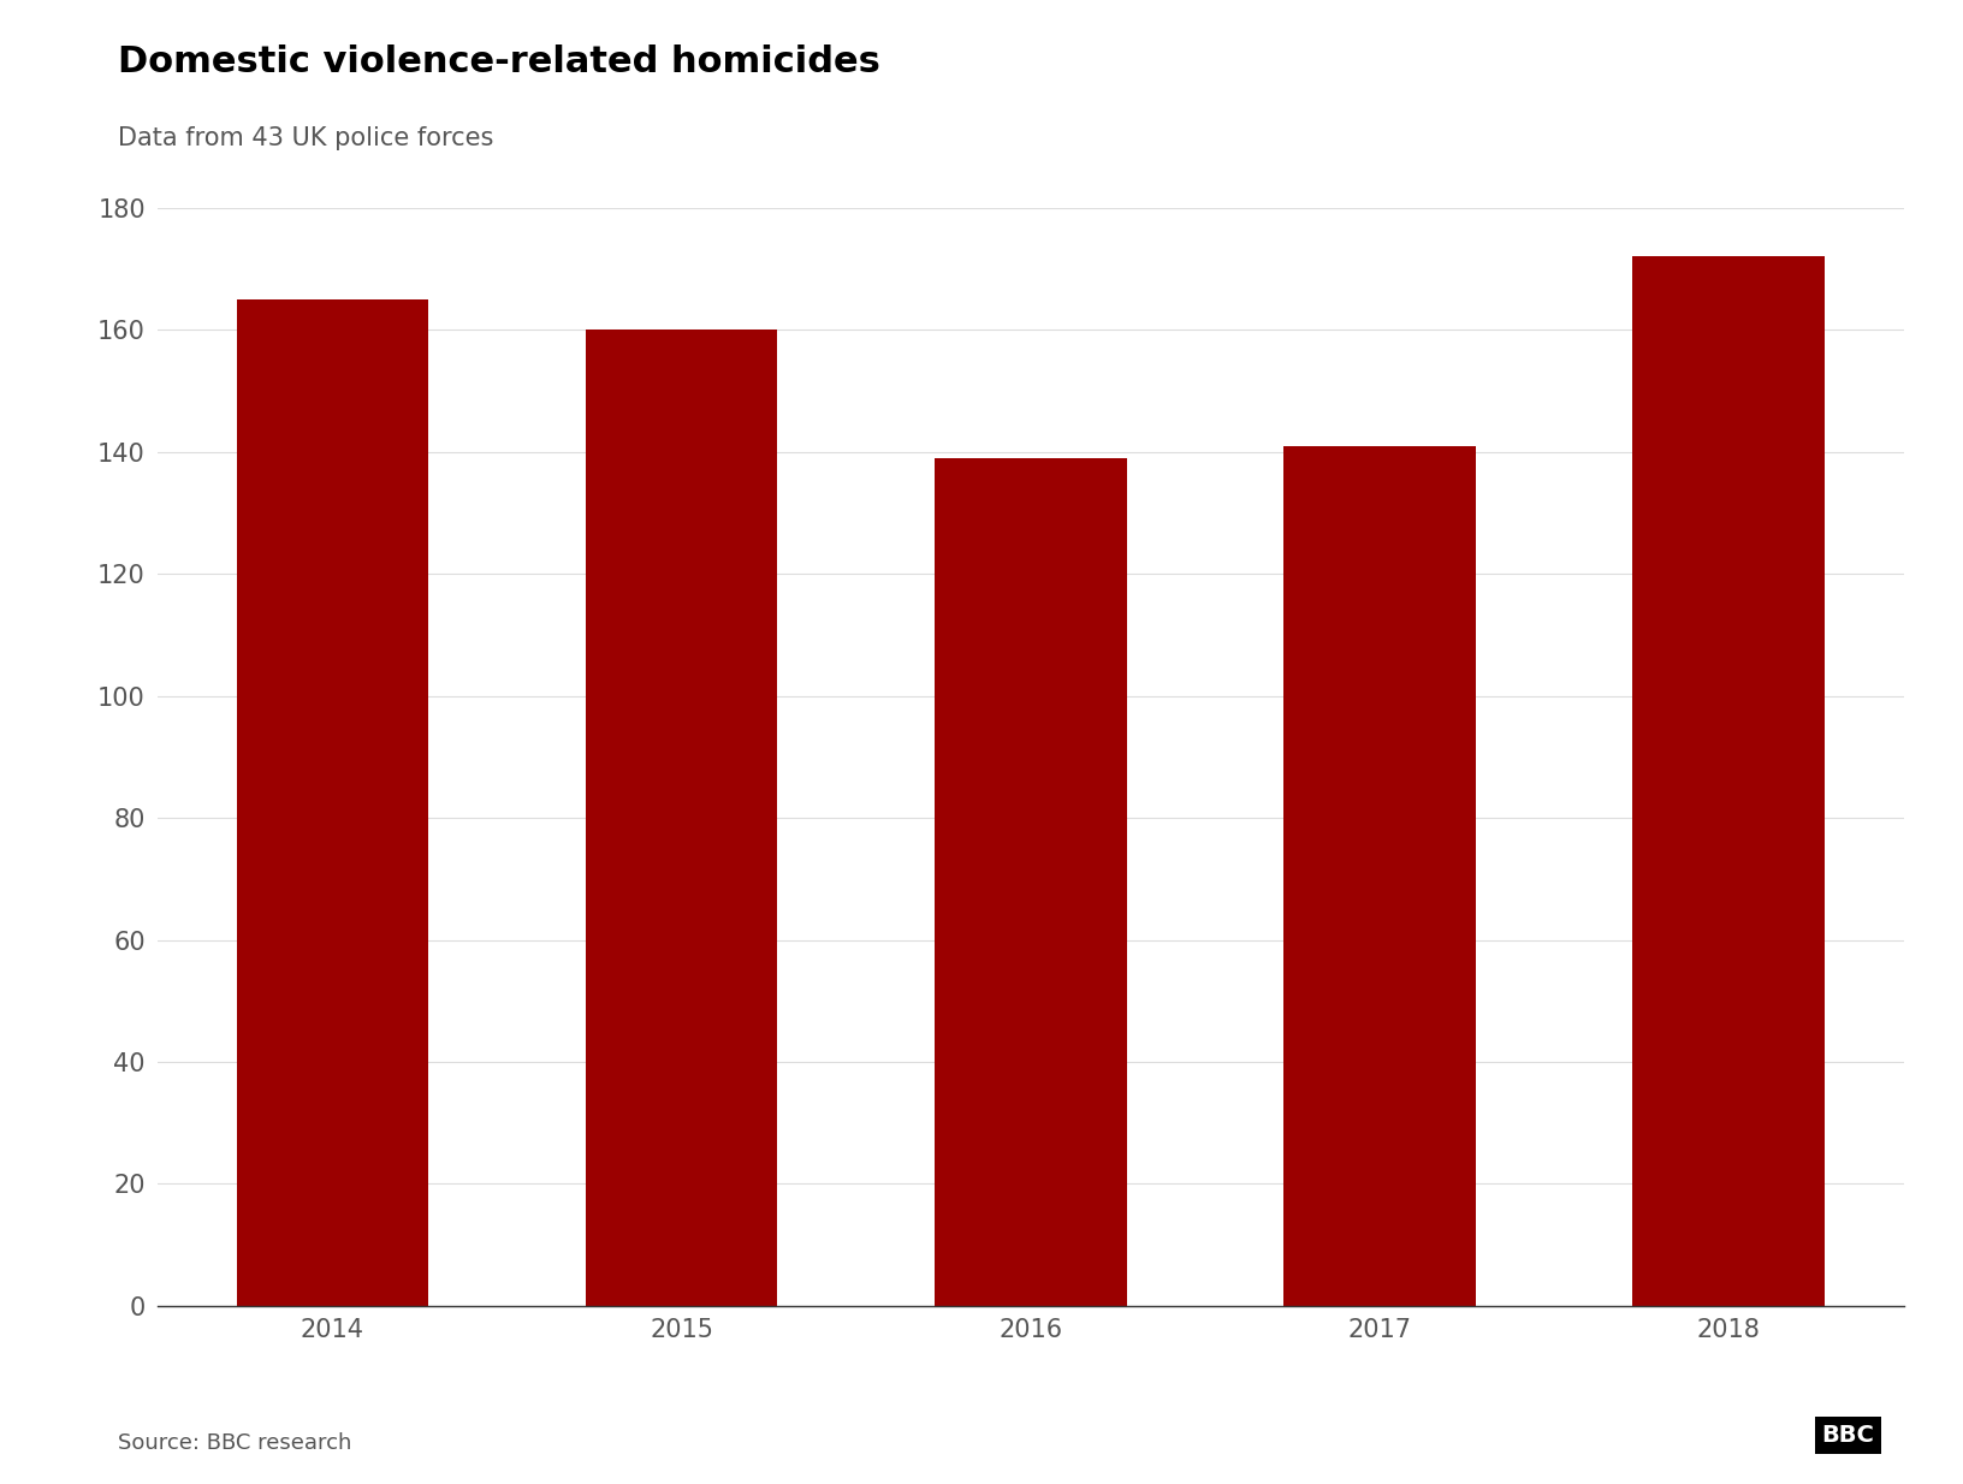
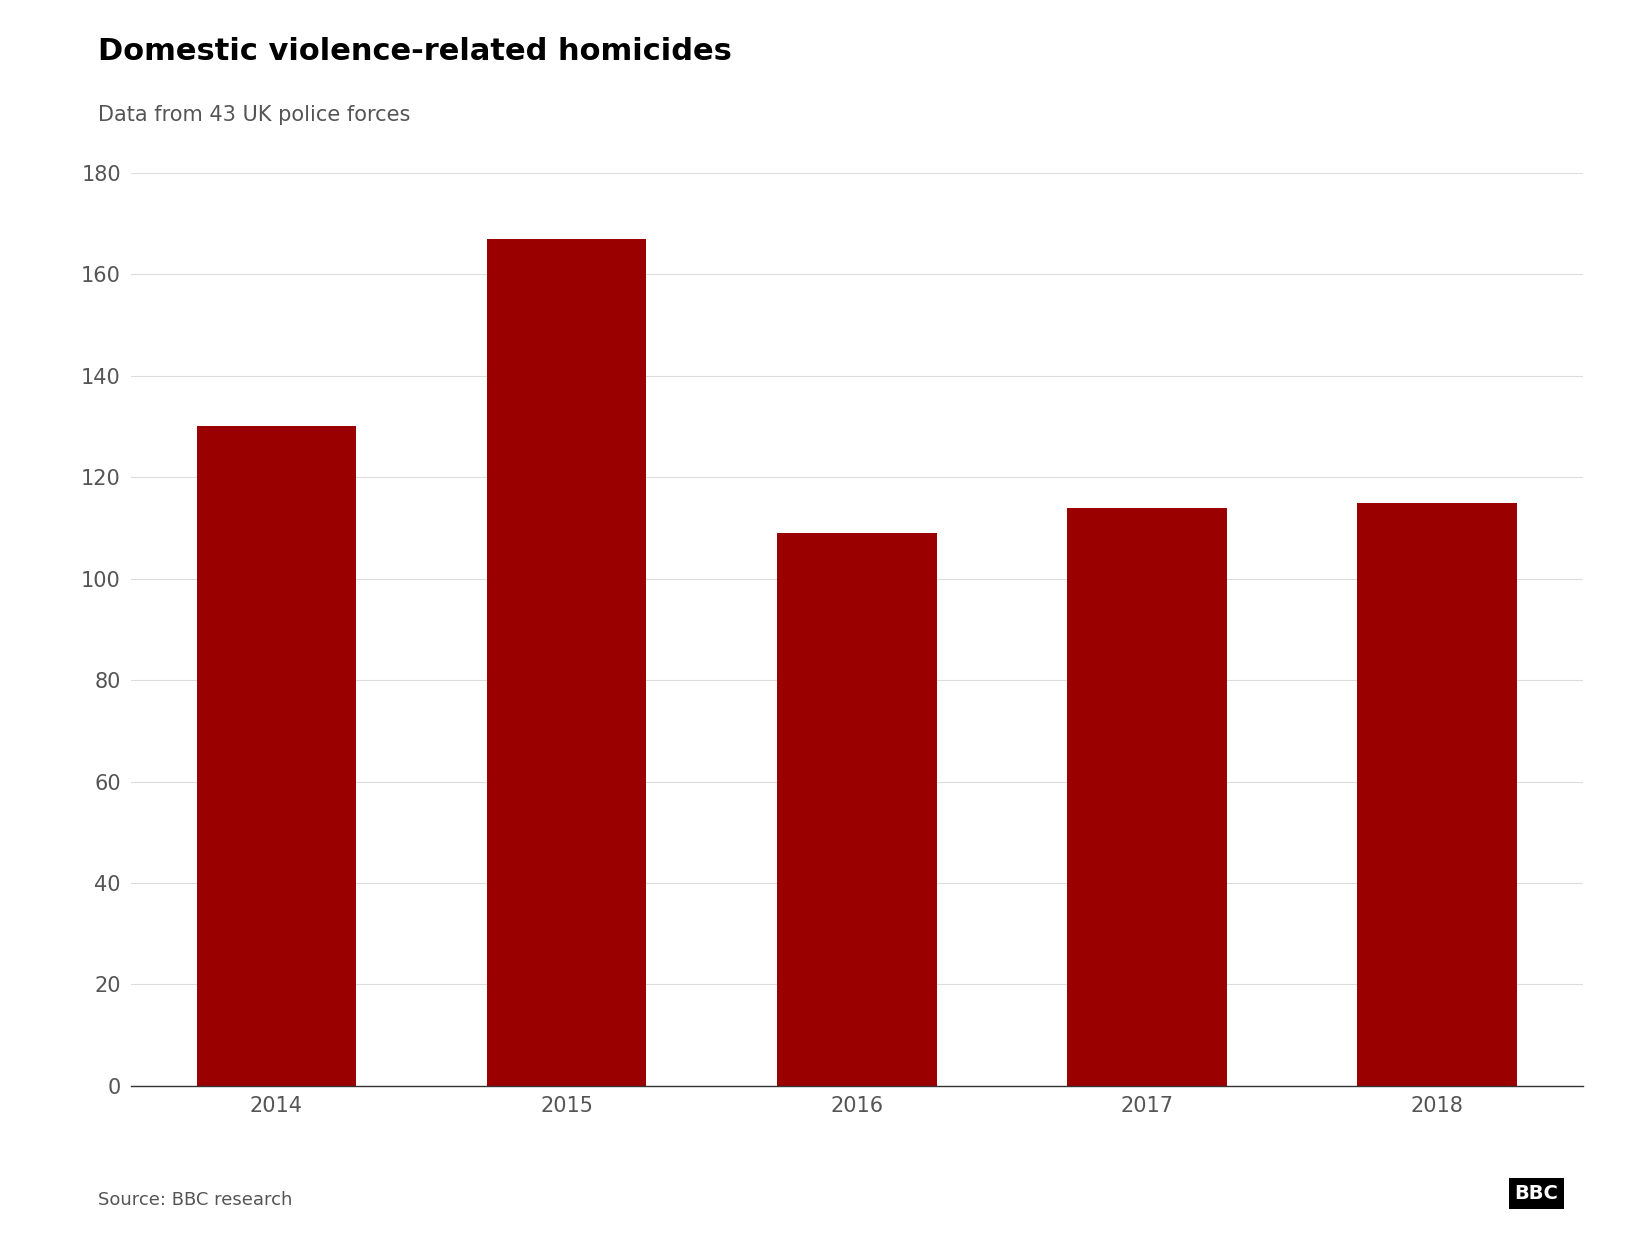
2014: 165 -> 130
2015: 160 -> 167
2016: 139 -> 109
2017: 141 -> 114
2018: 172 -> 115
